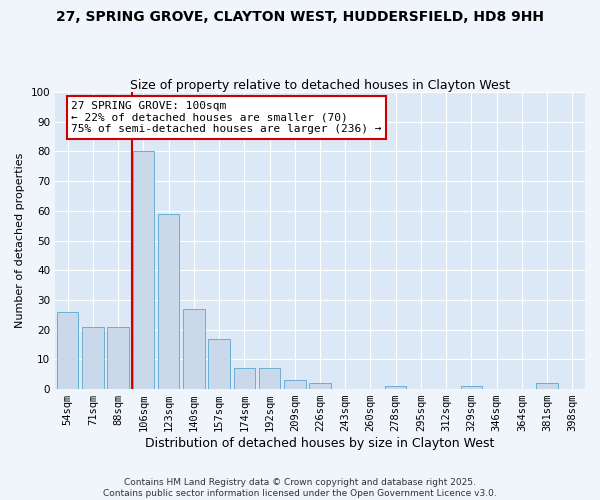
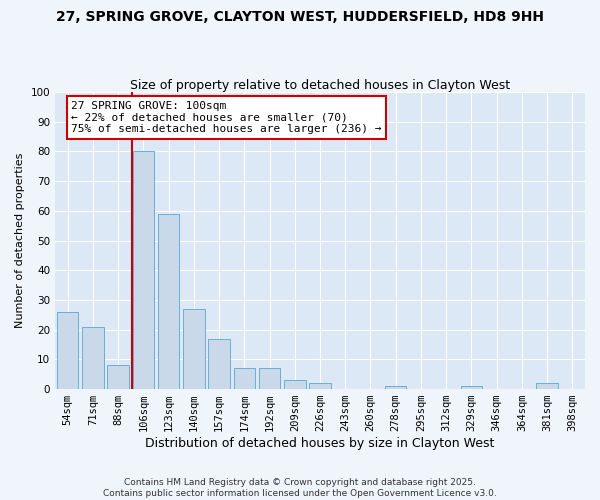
88sqm: 21 -> 8
